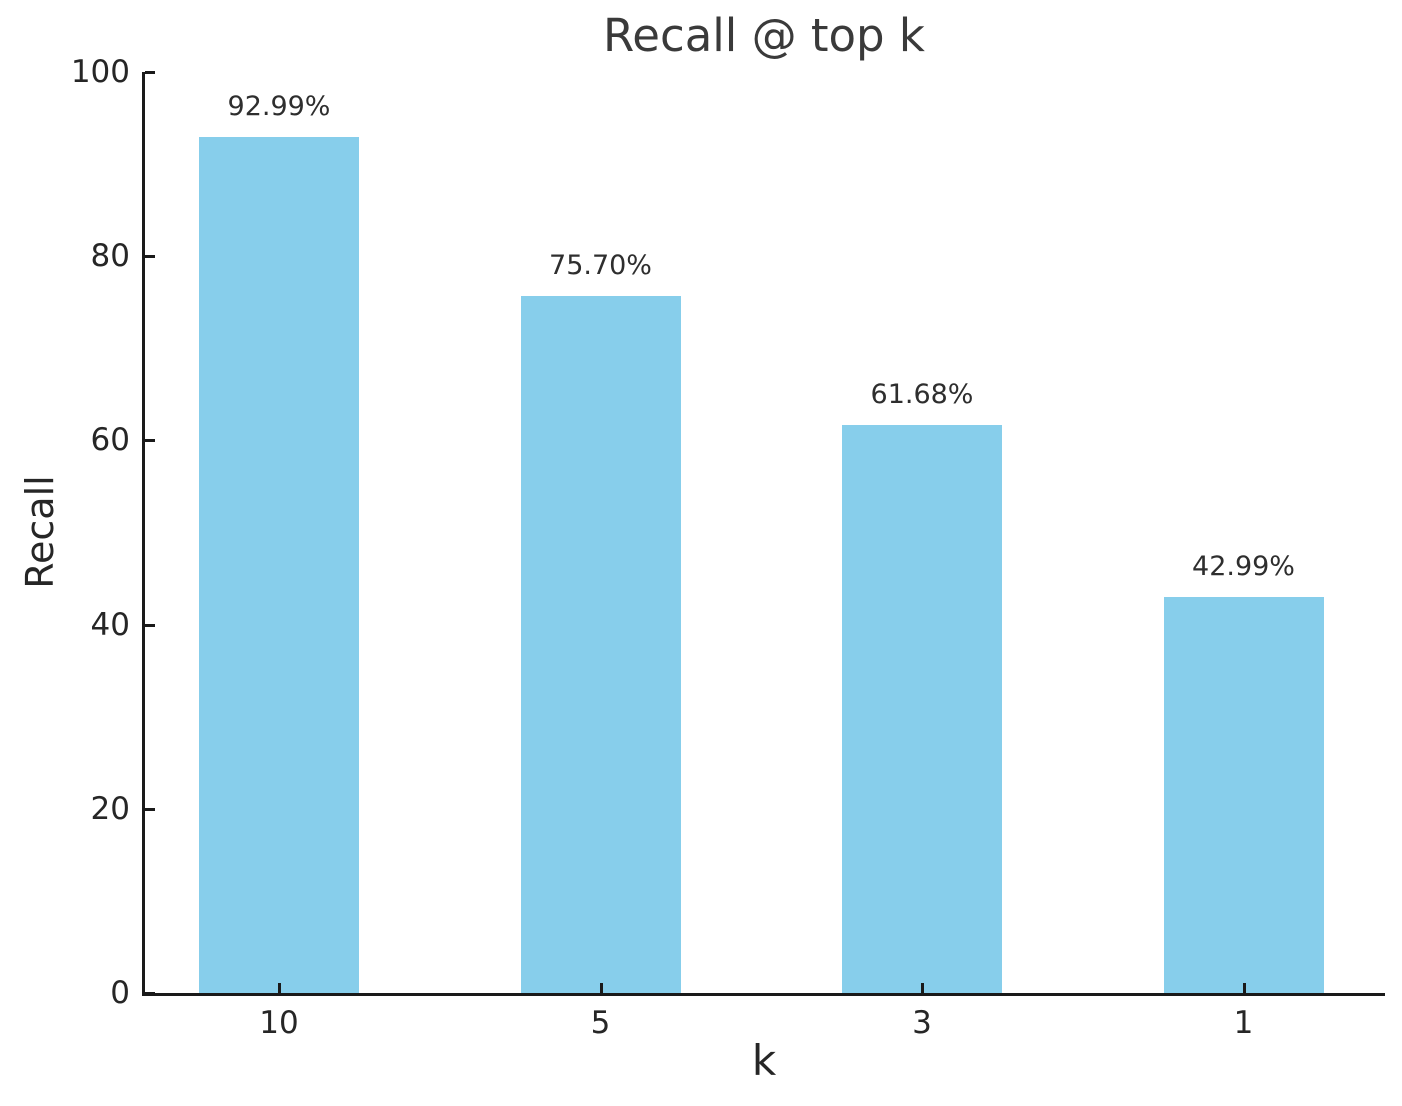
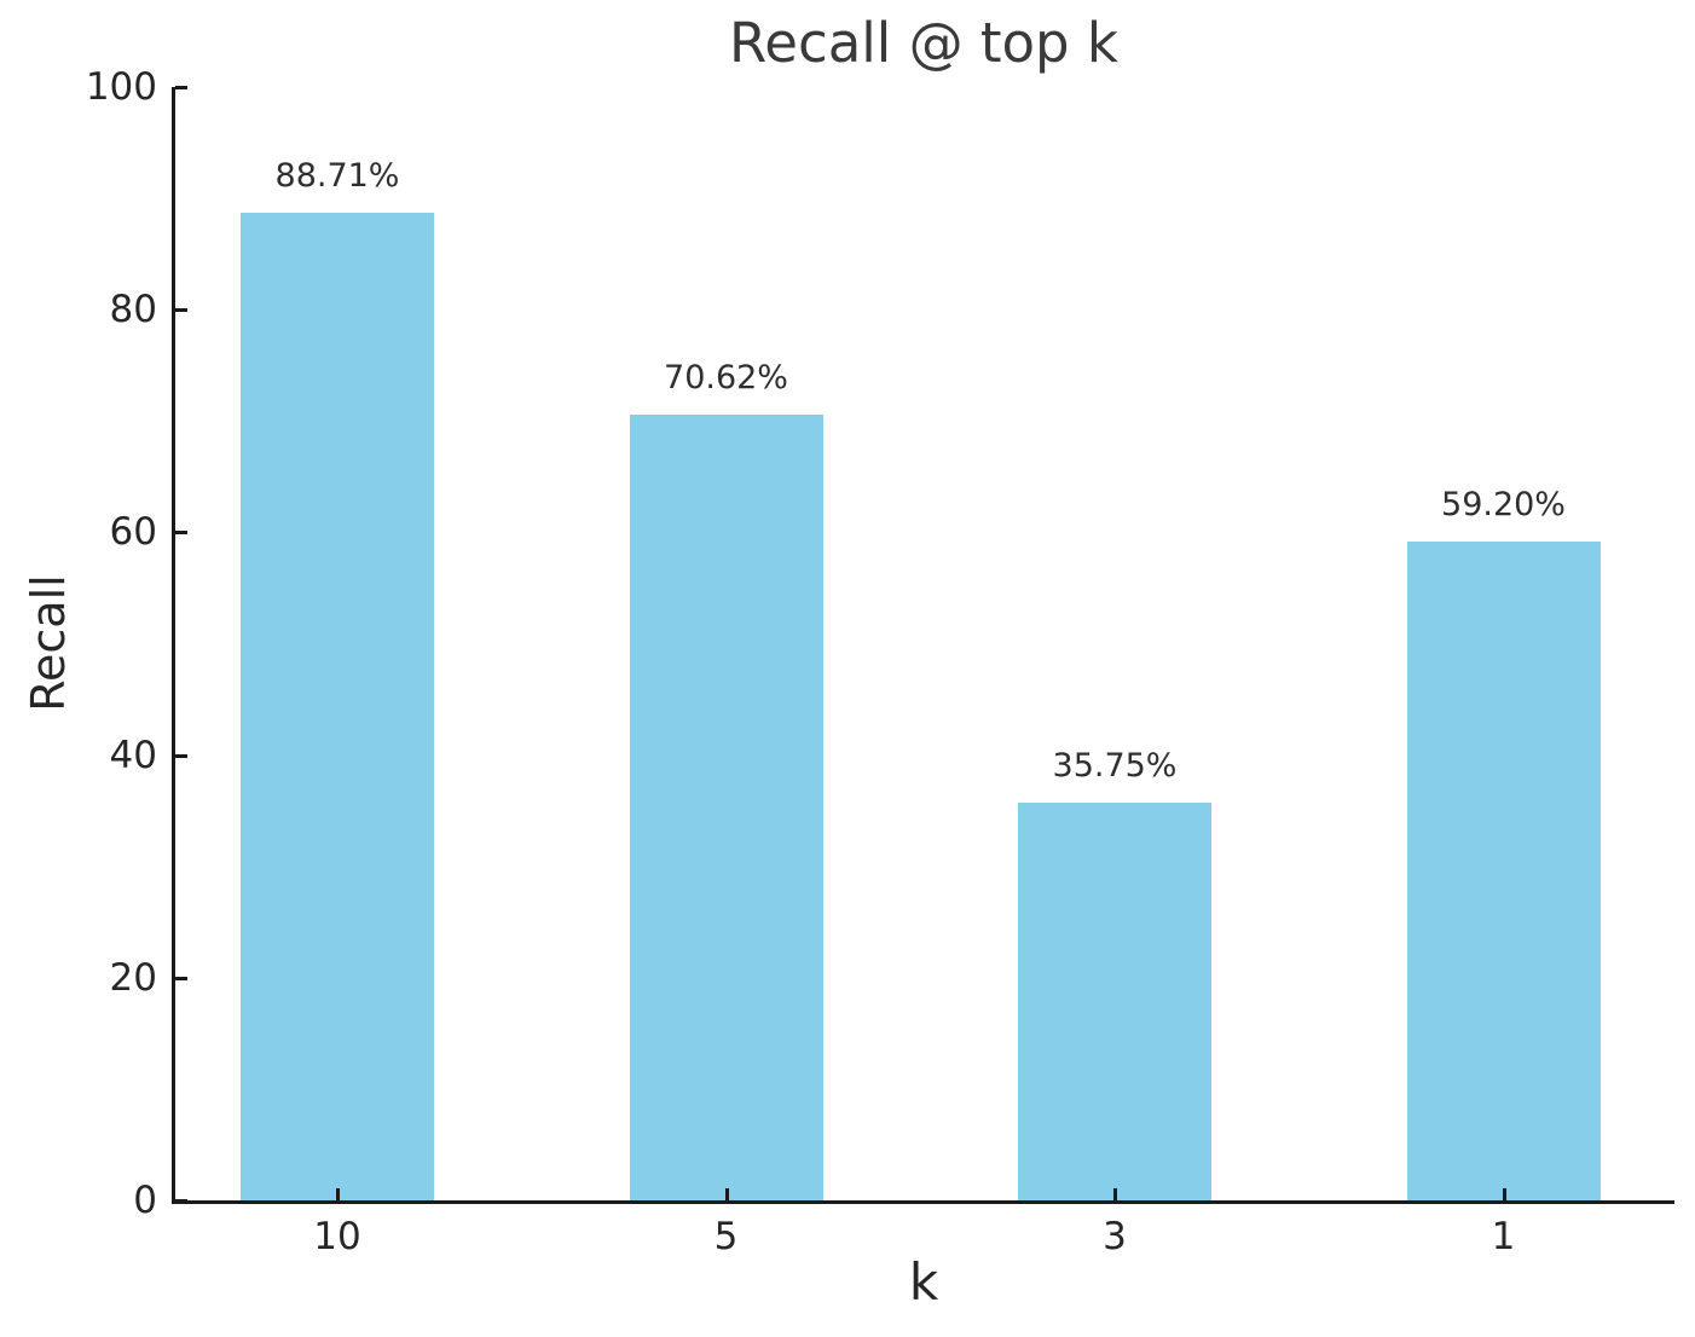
10: 92.99% -> 88.71%
5: 75.70% -> 70.62%
3: 61.68% -> 35.75%
1: 42.99% -> 59.20%
